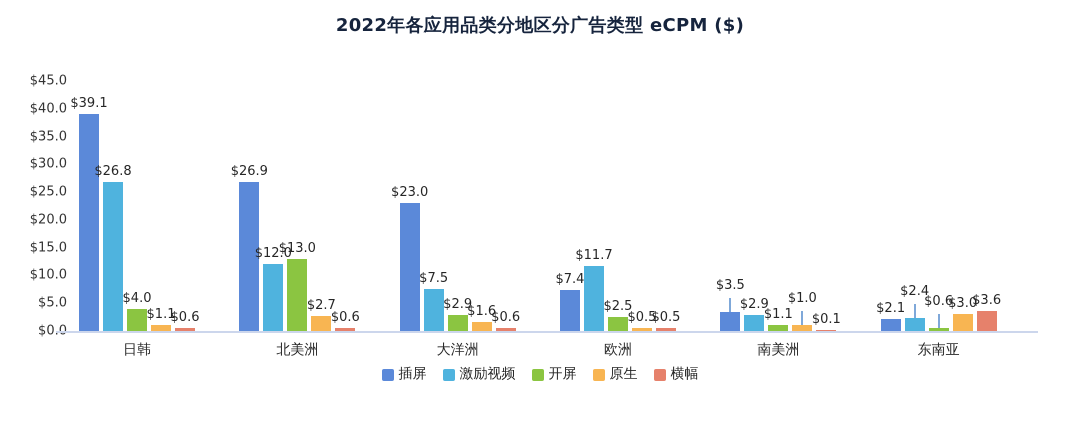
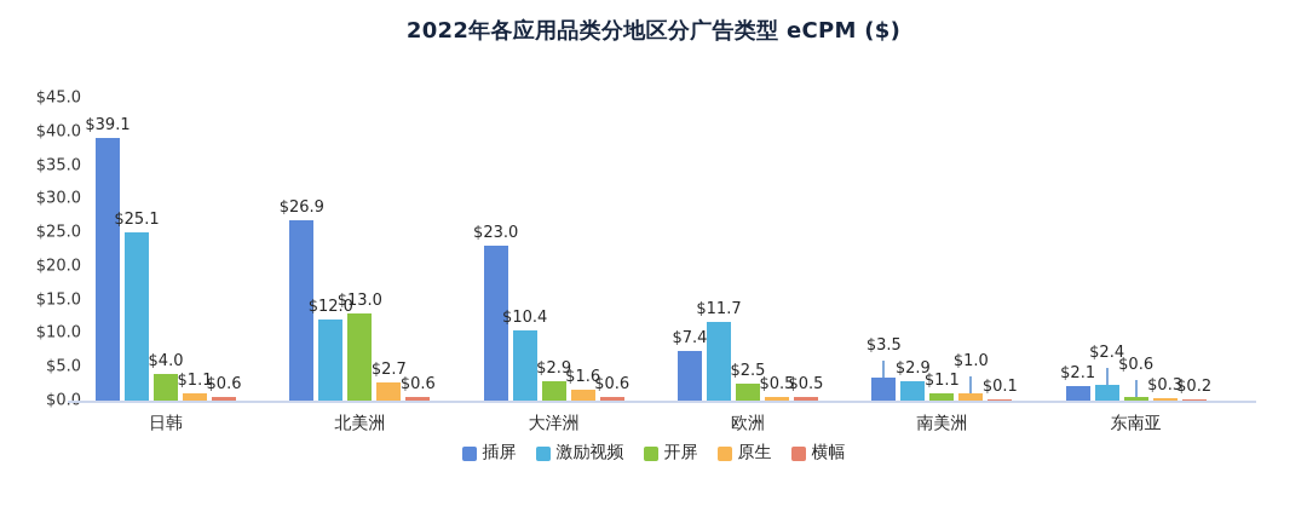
激励视频/日韩: $26.8 -> $25.1
激励视频/大洋洲: $7.5 -> $10.4
原生/东南亚: $3.0 -> $0.3
横幅/东南亚: $3.6 -> $0.2
